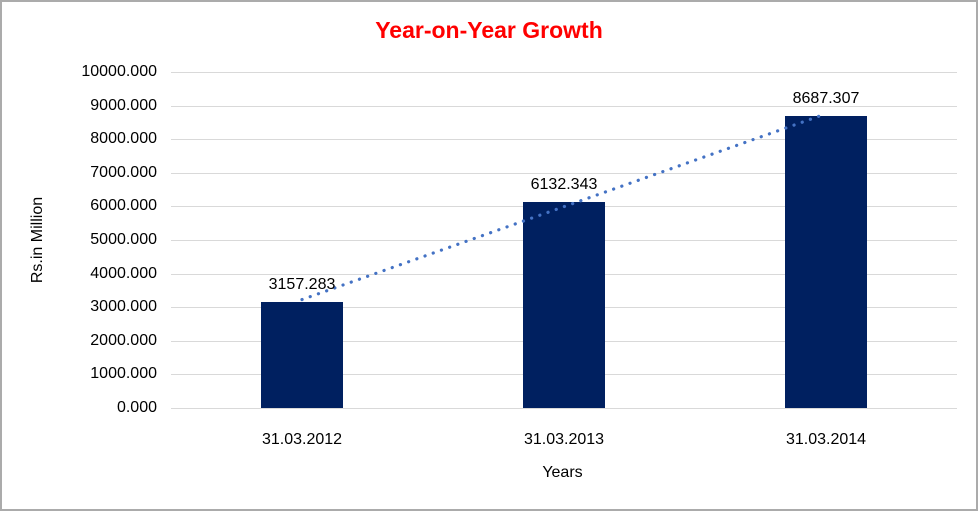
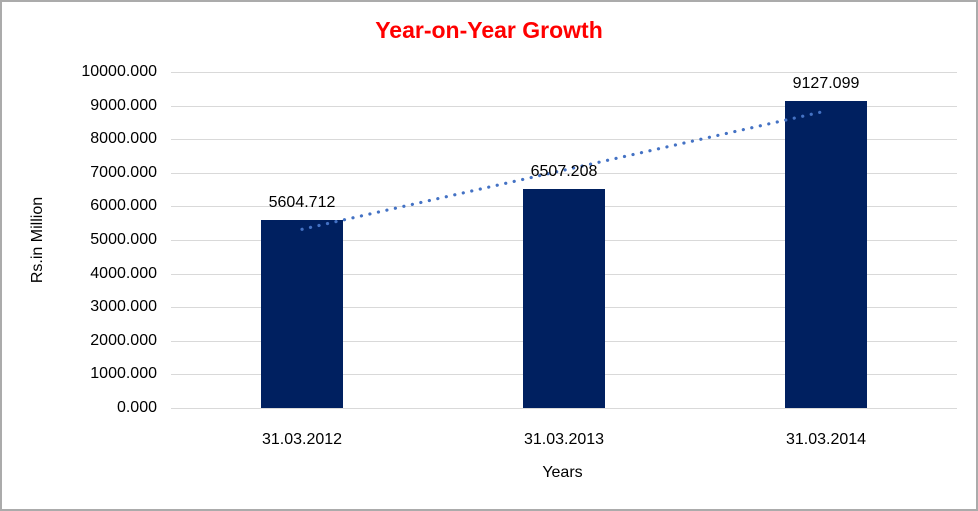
31.03.2012: 3157.283 -> 5604.712
31.03.2013: 6132.343 -> 6507.208
31.03.2014: 8687.307 -> 9127.099
